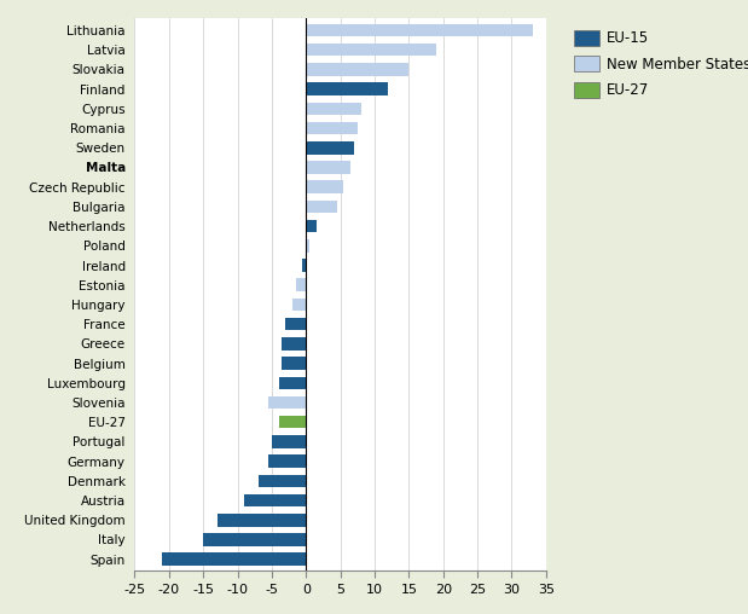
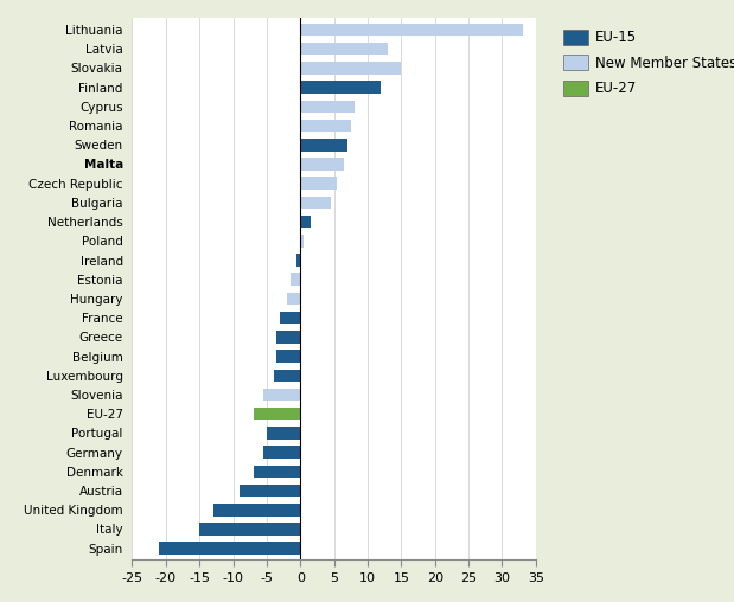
Latvia: 19.0 -> 13.0
EU-27: -4.0 -> -7.0
